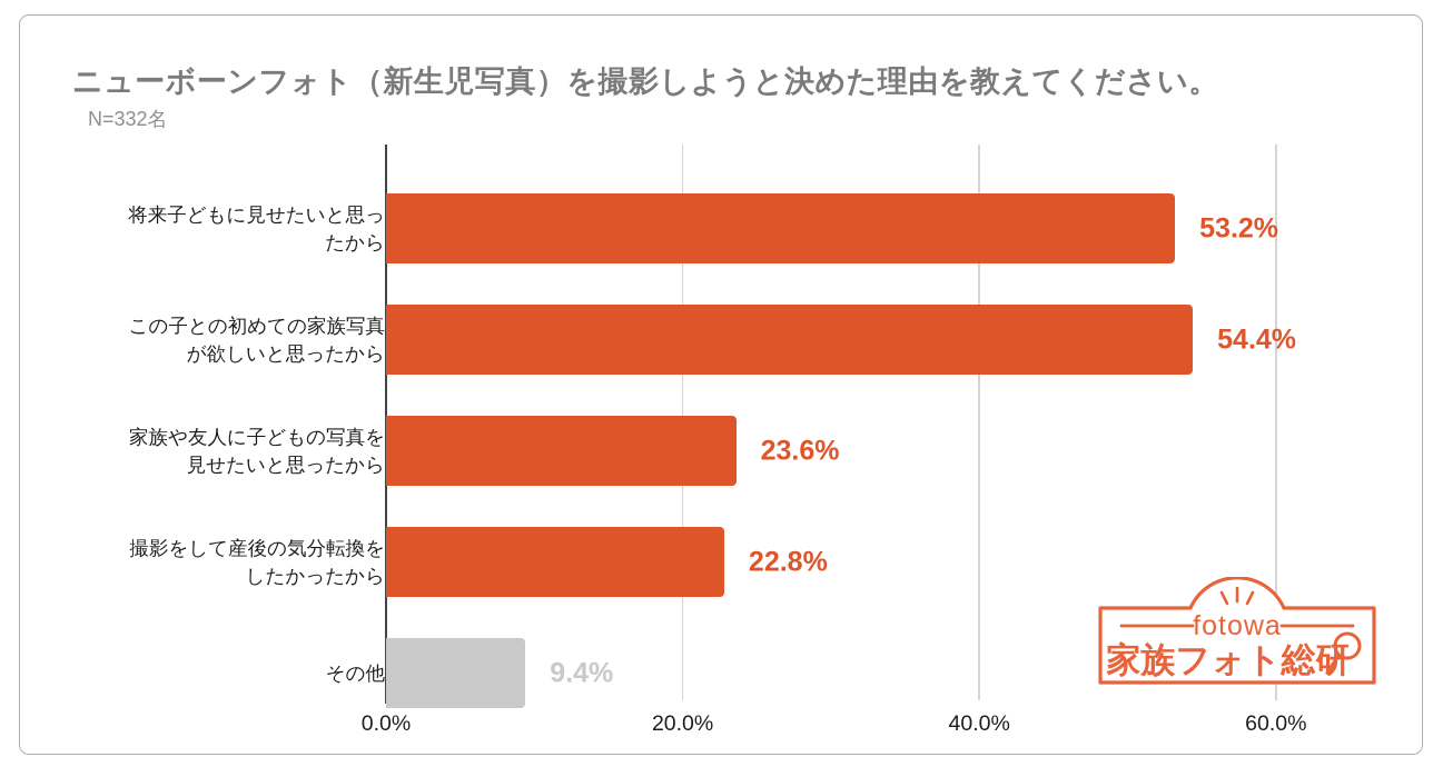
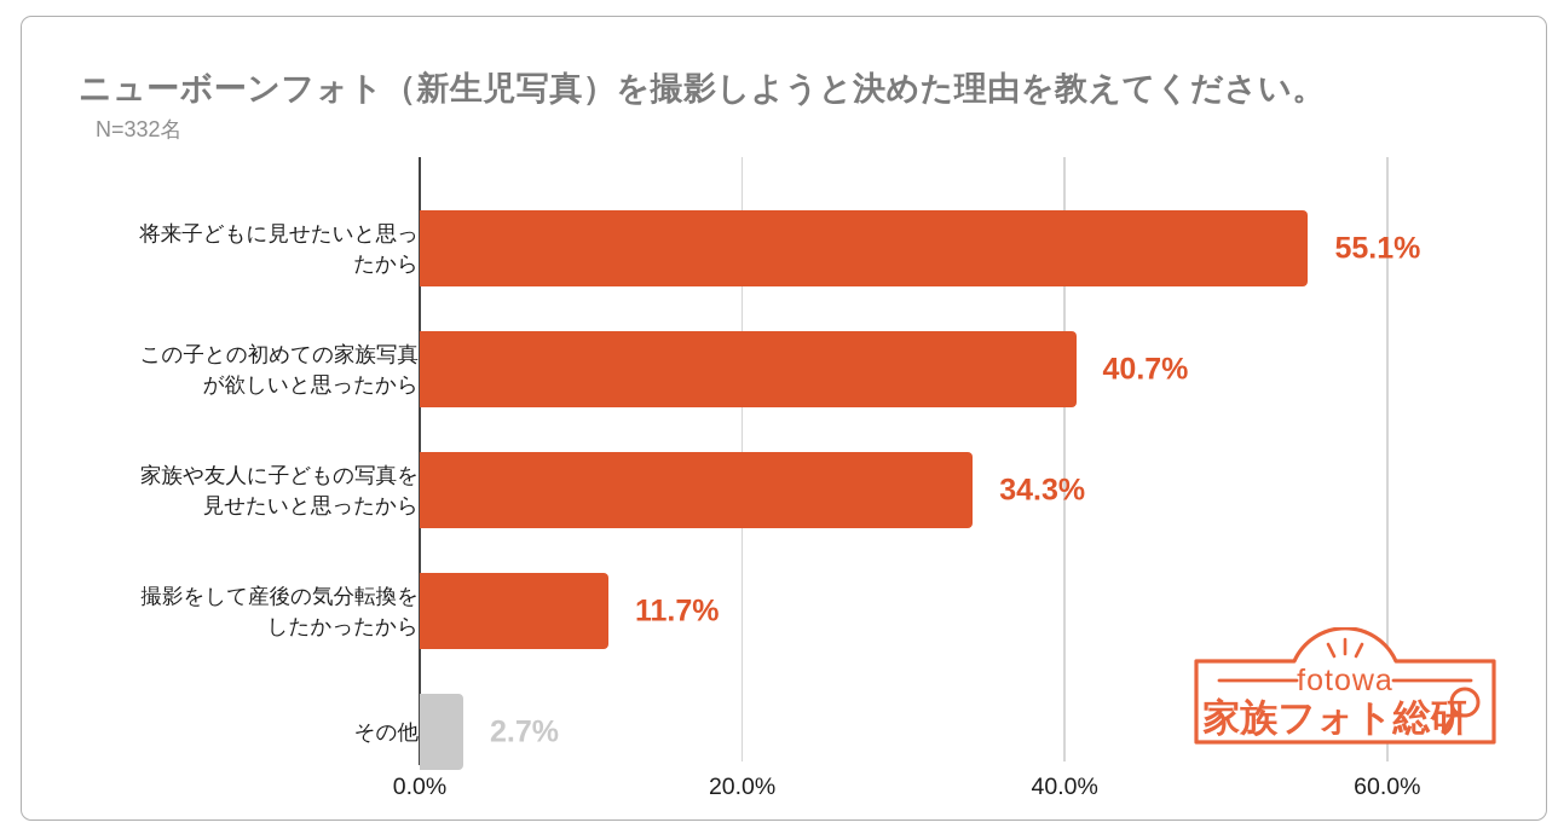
将来子どもに見せたいと思っ たから: 53.2% -> 55.1%
この子との初めての家族写真 が欲しいと思ったから: 54.4% -> 40.7%
家族や友人に子どもの写真を 見せたいと思ったから: 23.6% -> 34.3%
撮影をして産後の気分転換を したかったから: 22.8% -> 11.7%
その他: 9.4% -> 2.7%
